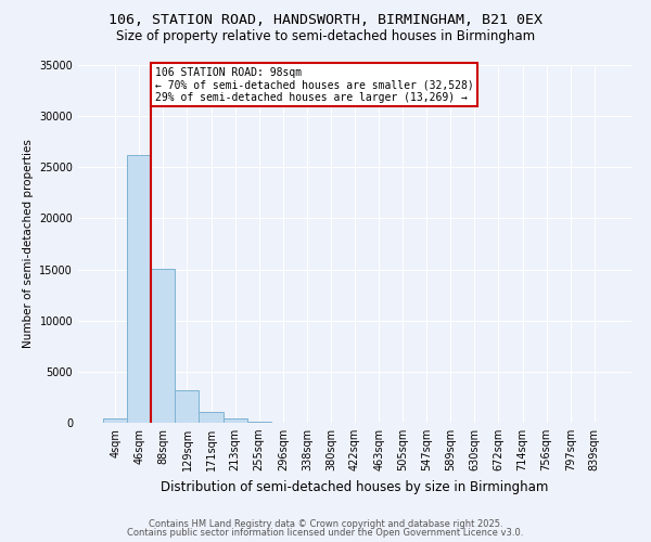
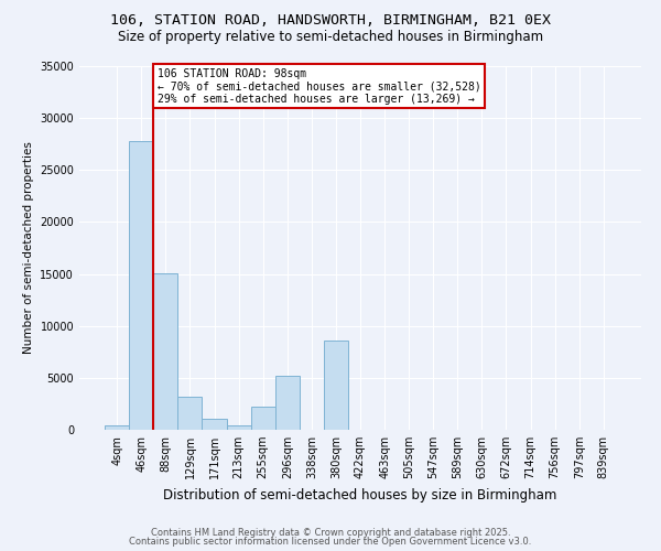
46sqm: 26200 -> 27800
255sqm: 200 -> 2200
296sqm: 0 -> 5200
380sqm: 0 -> 8600
